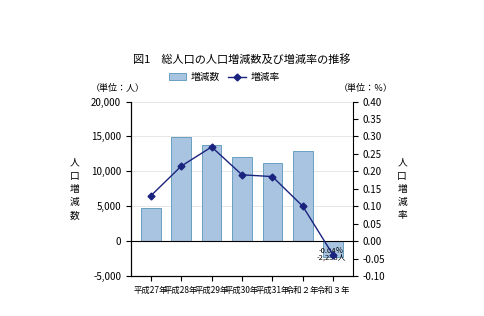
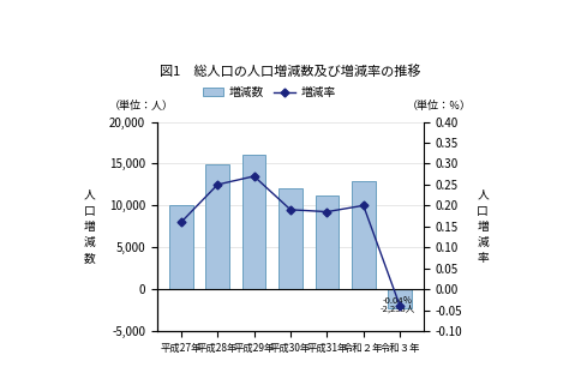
増減数/平成27年: 4,800 -> 10,000
増減率/平成27年: 0.130 -> 0.160
増減率/平成28年: 0.215 -> 0.250
増減数/平成29年: 13,800 -> 16,100
増減率/令和２年: 0.100 -> 0.200
